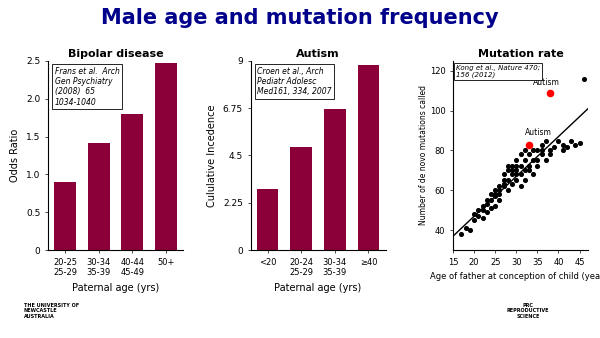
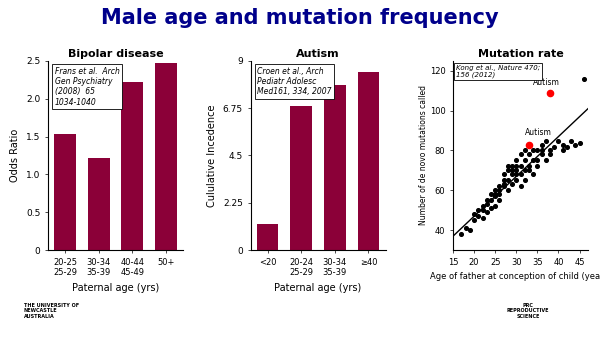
Bipolar disease/20-25 25-29: 0.90 -> 1.54
Bipolar disease/30-34 35-39: 1.42 -> 1.22
Bipolar disease/40-44 45-49: 1.80 -> 2.22
Autism/<20: 2.90 -> 1.25
Autism/20-24 25-29: 4.90 -> 6.85
Autism/30-34 35-39: 6.72 -> 7.85
Autism/≥40: 8.80 -> 8.45
